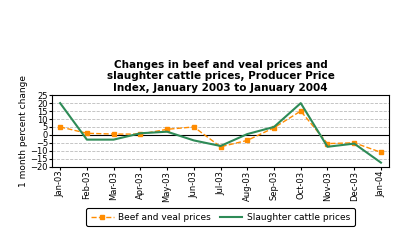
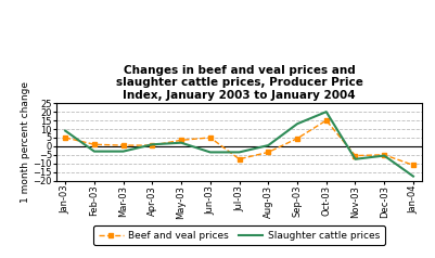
Slaughter cattle prices/Jan-03: 20 -> 9
Slaughter cattle prices/Jul-03: -7 -> -4
Slaughter cattle prices/Sep-03: 5 -> 13
